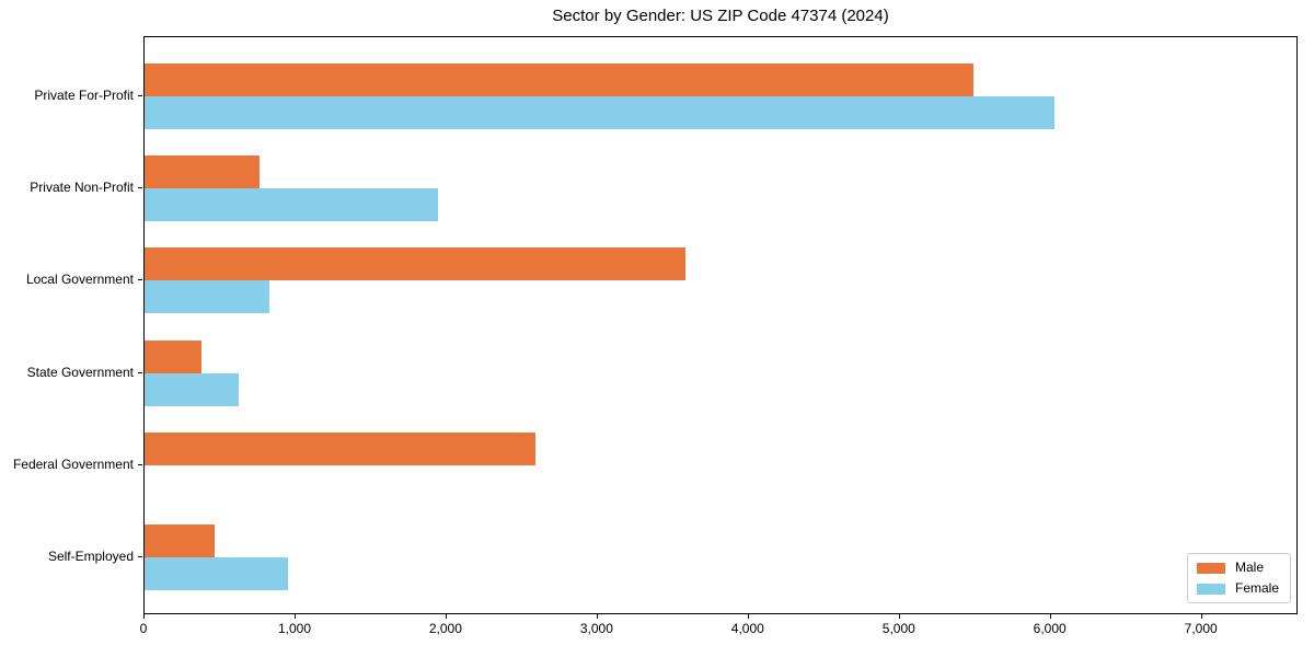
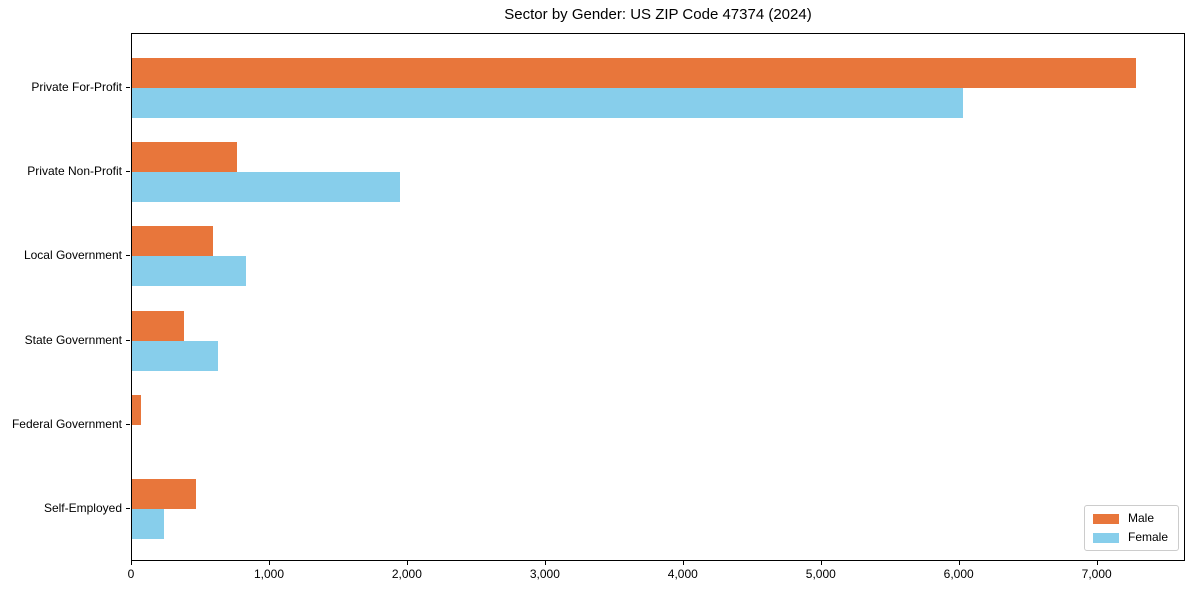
Male/Private For-Profit: 5490 -> 7280
Male/Local Government: 3580 -> 580
Male/Federal Government: 2590 -> 60
Female/Self-Employed: 950 -> 230
